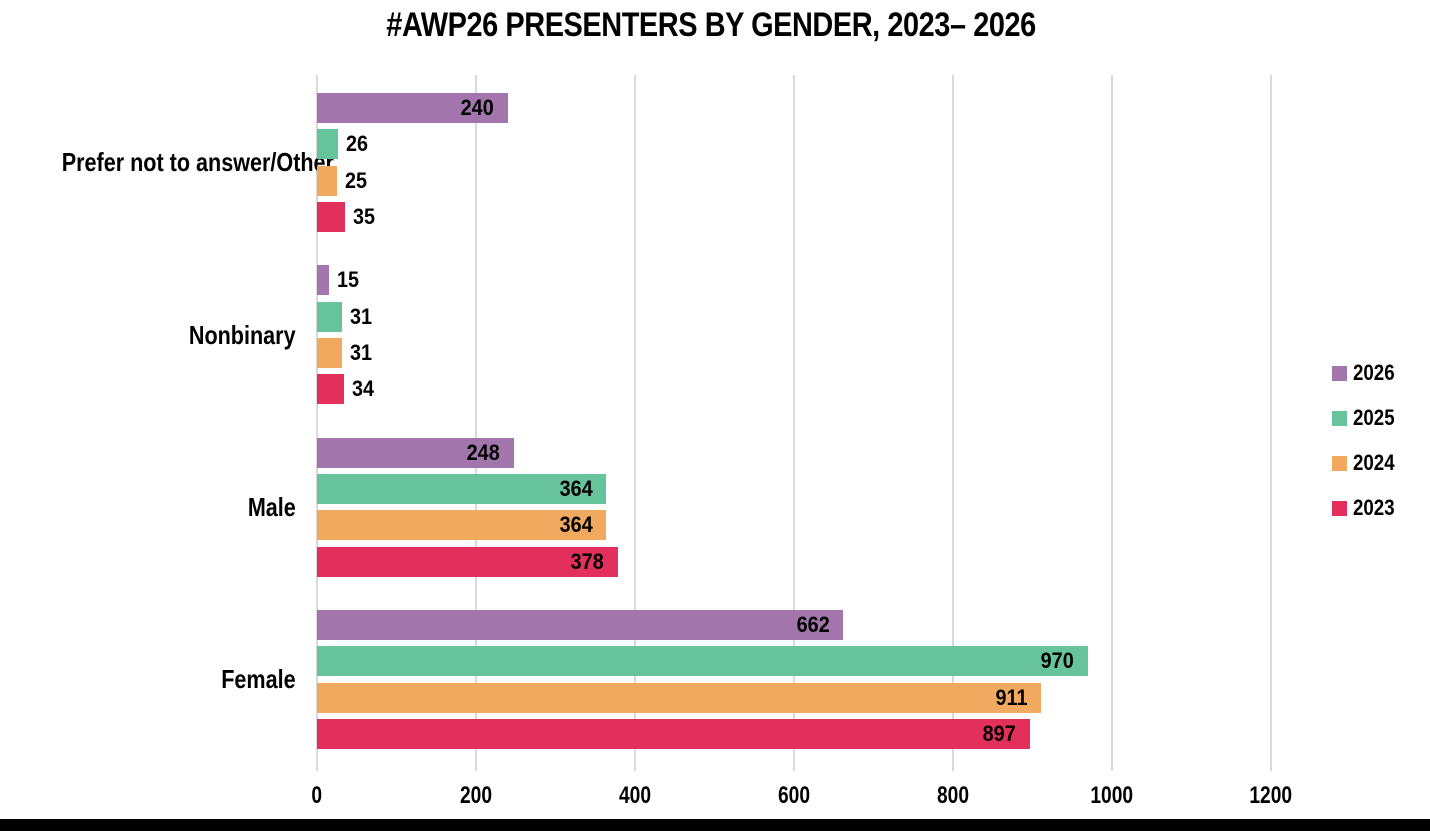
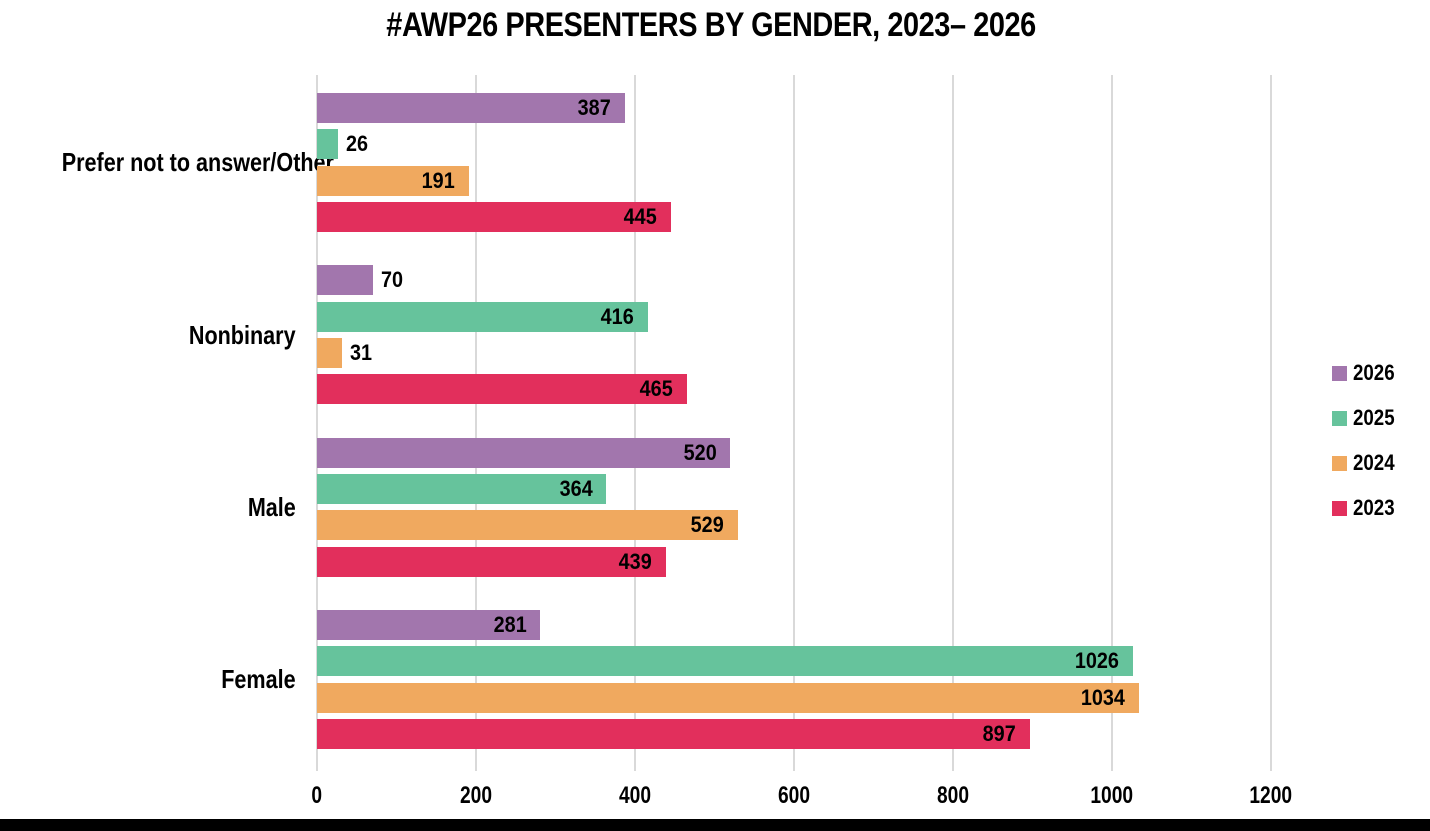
2026/Prefer not to answer/Other: 240 -> 387
2024/Prefer not to answer/Other: 25 -> 191
2023/Prefer not to answer/Other: 35 -> 445
2026/Nonbinary: 15 -> 70
2025/Nonbinary: 31 -> 416
2023/Nonbinary: 34 -> 465
2026/Male: 248 -> 520
2024/Male: 364 -> 529
2023/Male: 378 -> 439
2026/Female: 662 -> 281
2025/Female: 970 -> 1026
2024/Female: 911 -> 1034
